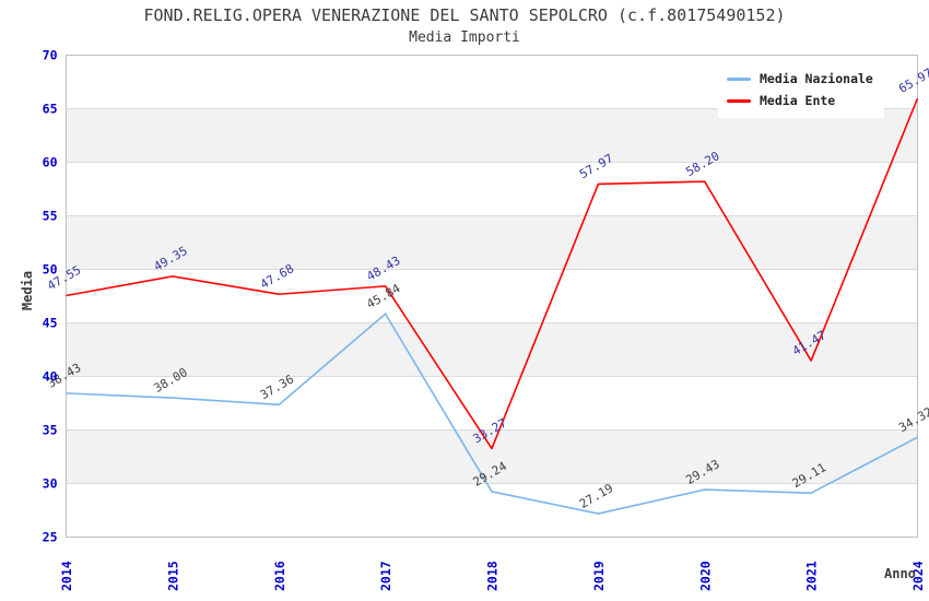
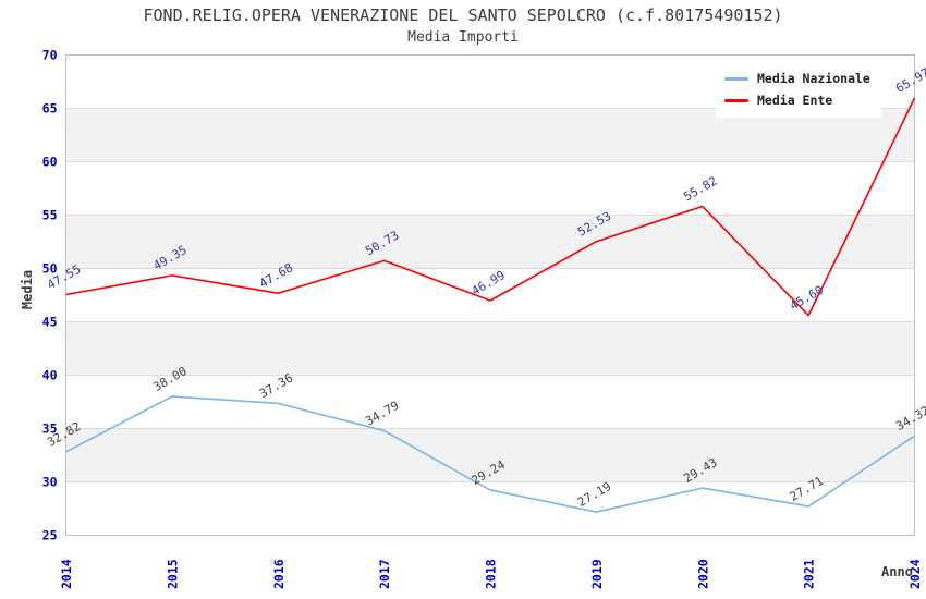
Media Nazionale/2014: 38.43 -> 32.82
Media Nazionale/2017: 45.84 -> 34.79
Media Ente/2017: 48.43 -> 50.73
Media Ente/2018: 33.27 -> 46.99
Media Ente/2019: 57.97 -> 52.53
Media Ente/2020: 58.20 -> 55.82
Media Nazionale/2021: 29.11 -> 27.71
Media Ente/2021: 41.47 -> 45.60
